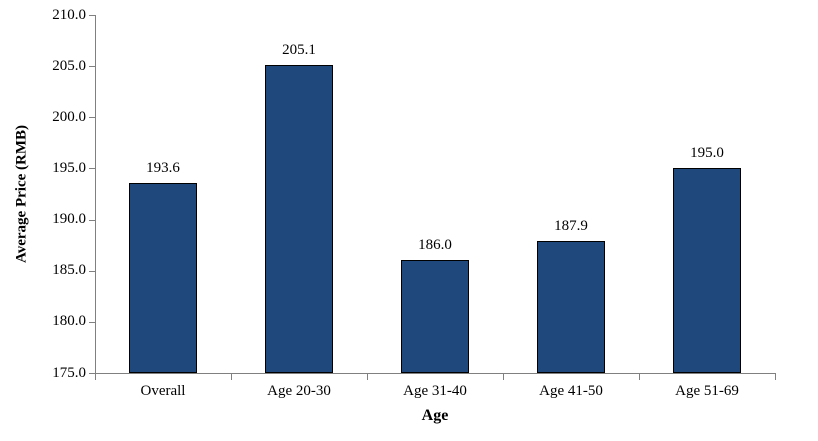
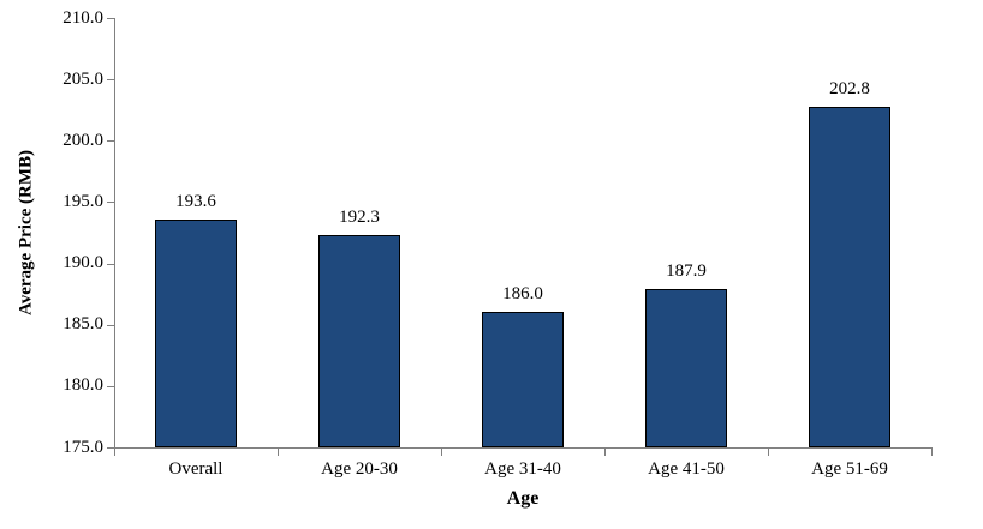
Age 20-30: 205.1 -> 192.3
Age 51-69: 195.0 -> 202.8
